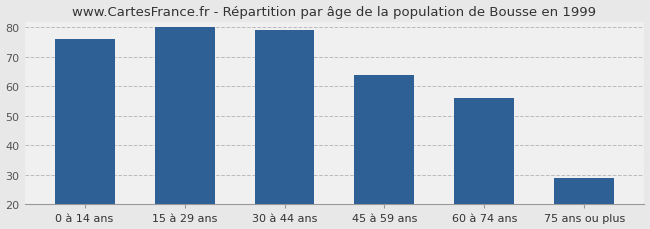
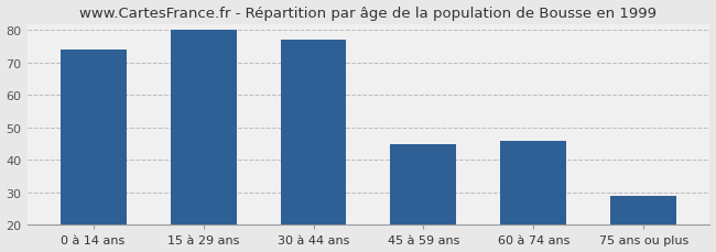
0 à 14 ans: 76 -> 74
30 à 44 ans: 79 -> 77
45 à 59 ans: 64 -> 45
60 à 74 ans: 56 -> 46
